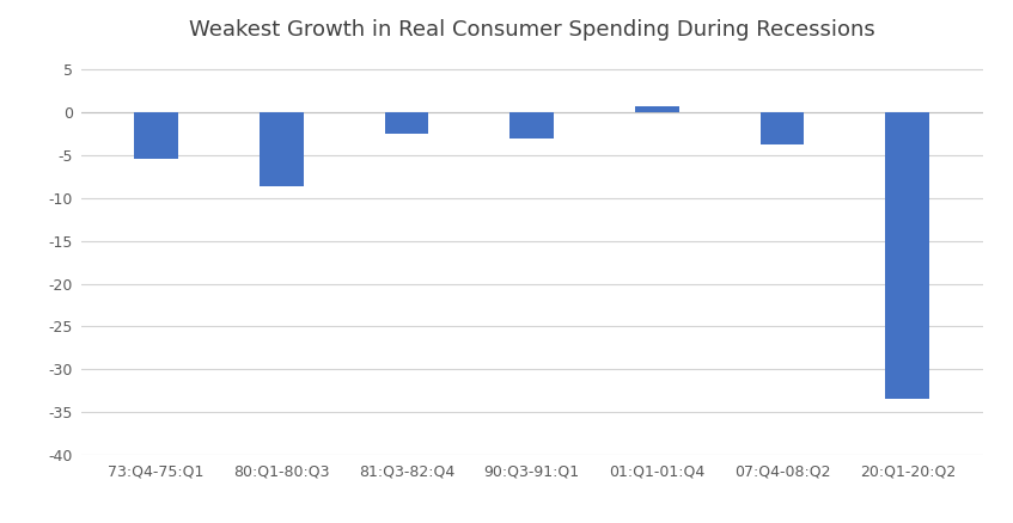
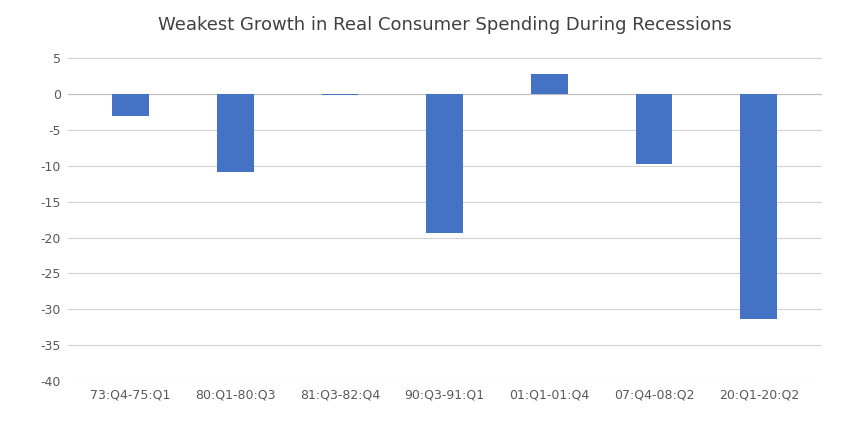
73:Q4-75:Q1: -5.5 -> -3.0
80:Q1-80:Q3: -8.6 -> -10.8
81:Q3-82:Q4: -2.5 -> -0.2
90:Q3-91:Q1: -3.0 -> -19.4
01:Q1-01:Q4: 0.7 -> 2.8
07:Q4-08:Q2: -3.7 -> -9.8
20:Q1-20:Q2: -33.5 -> -31.4
